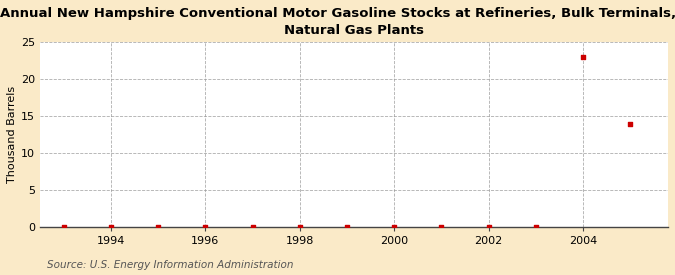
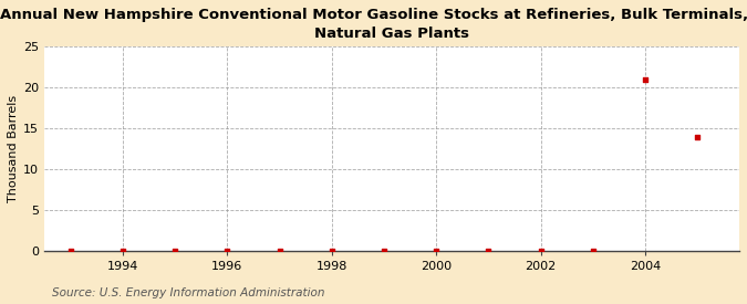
2004: 23 -> 21
